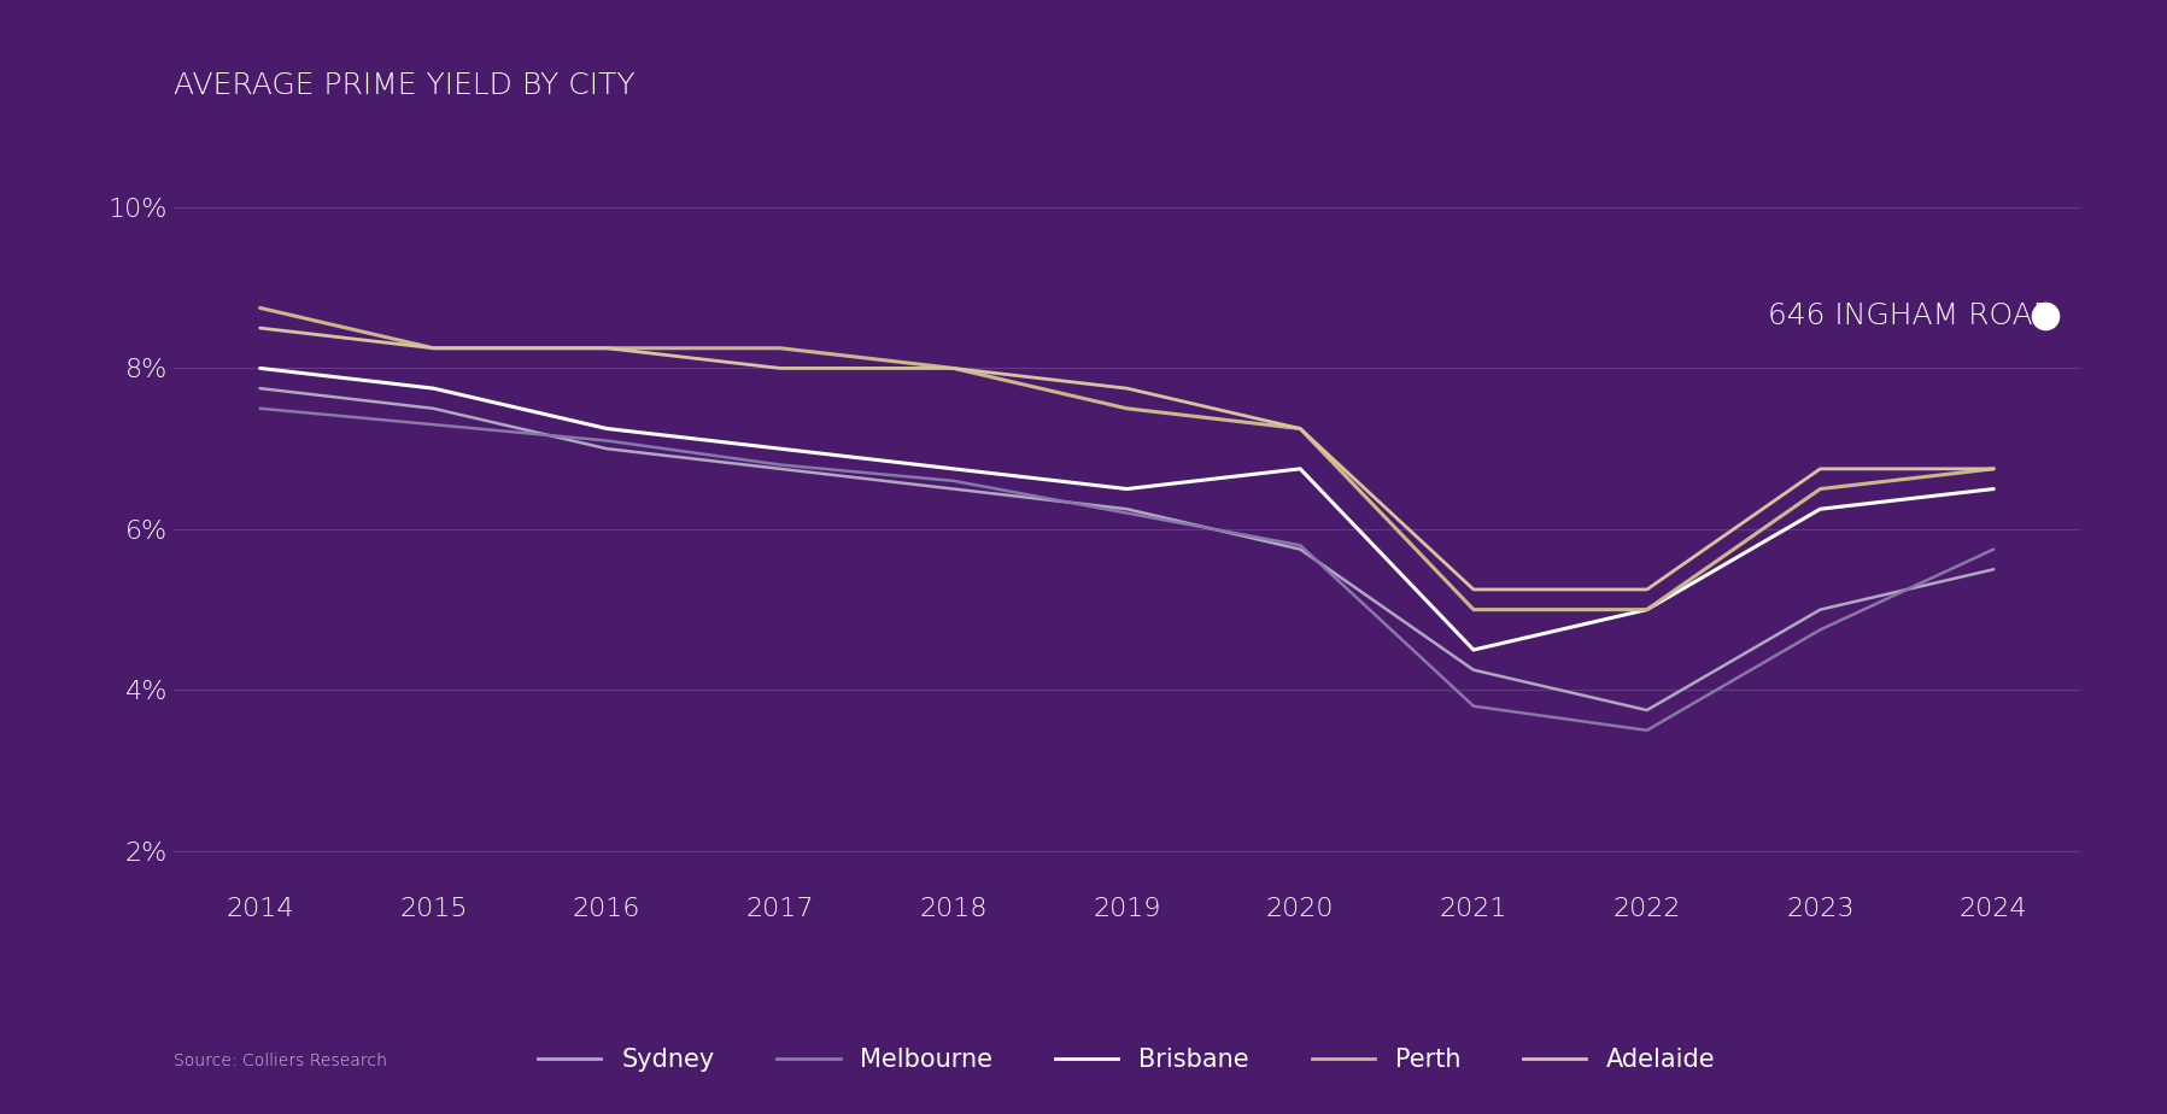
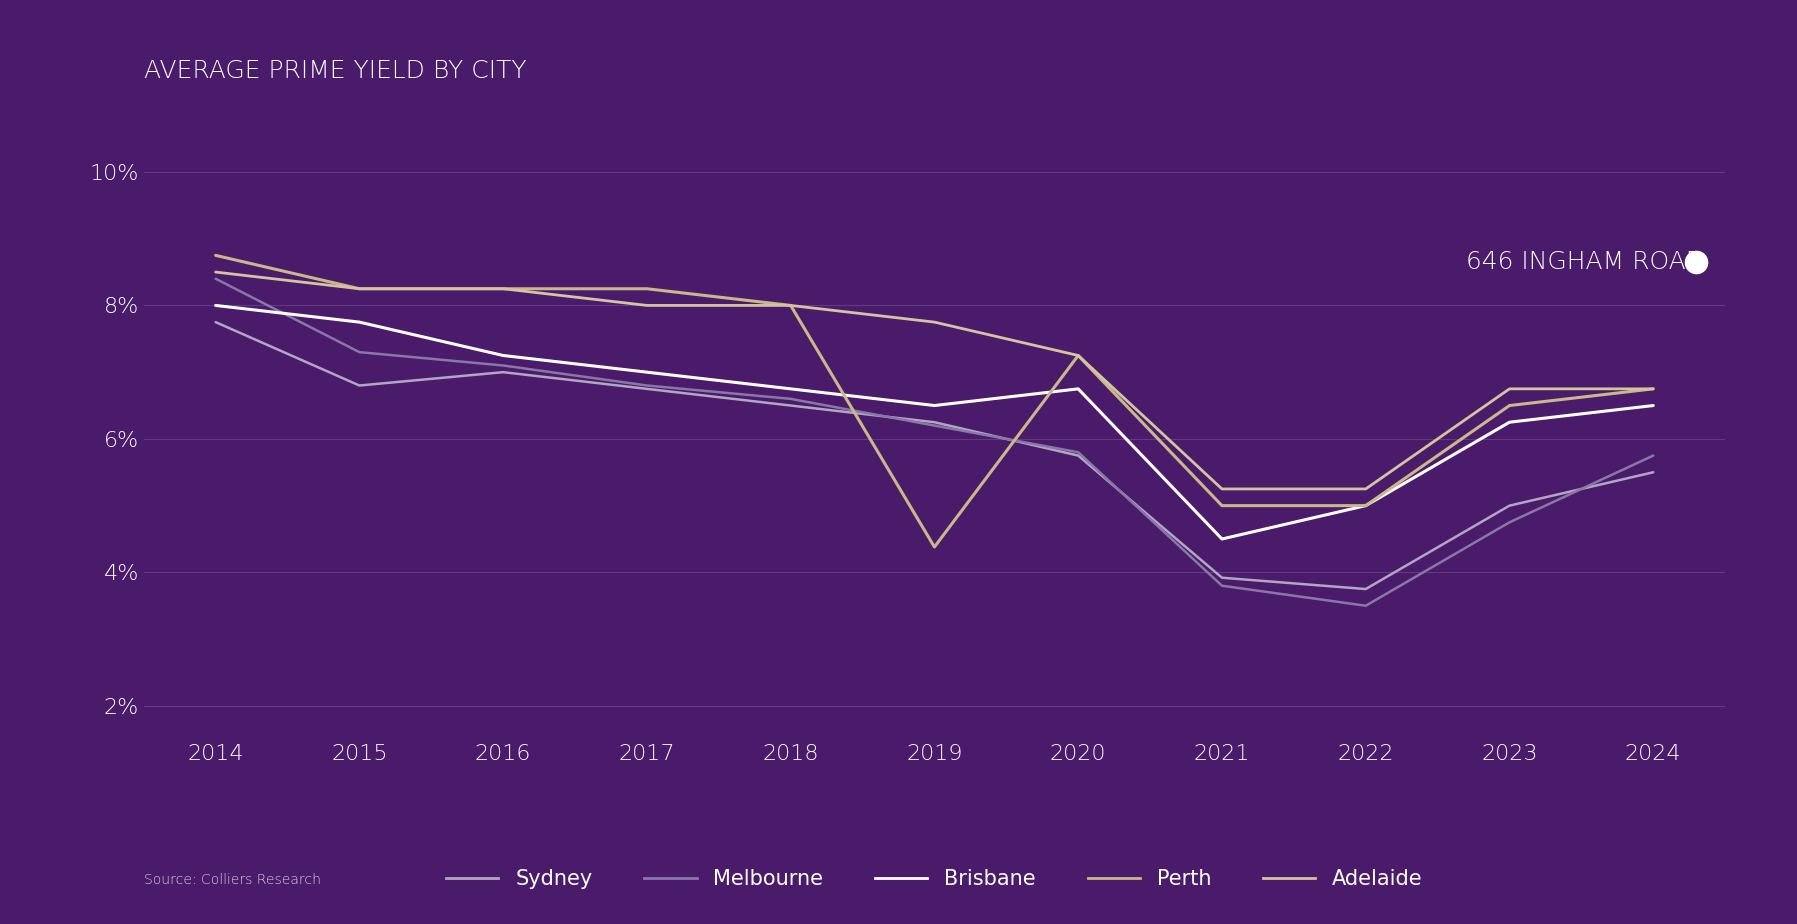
Melbourne/2014: 7.50% -> 8.40%
Sydney/2015: 7.50% -> 6.80%
Perth/2019: 7.50% -> 4.38%
Sydney/2021: 4.25% -> 3.92%
